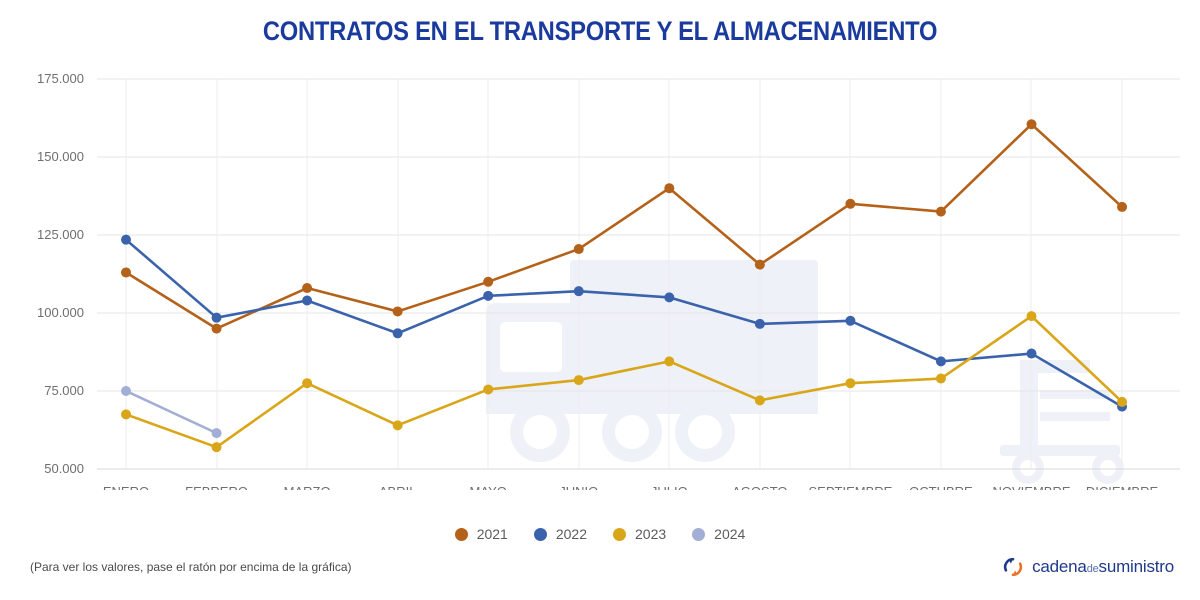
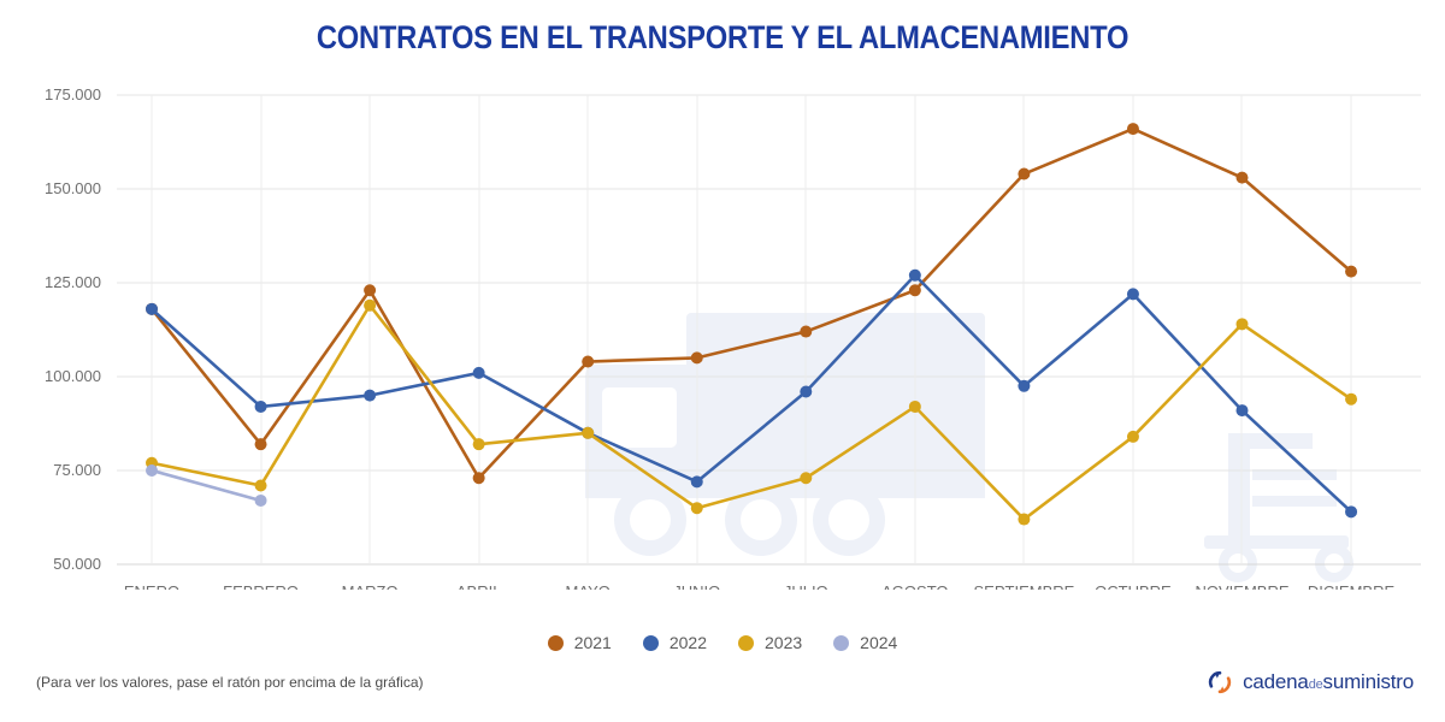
2021/ENERO: 113000 -> 118000
2022/ENERO: 124000 -> 118000
2023/ENERO: 68000 -> 77000
2021/FEBRERO: 95000 -> 82000
2022/FEBRERO: 98000 -> 92000
2023/FEBRERO: 57000 -> 71000
2024/FEBRERO: 62000 -> 67000
2021/MARZO: 108000 -> 123000
2022/MARZO: 104000 -> 95000
2023/MARZO: 78000 -> 119000
2021/ABRIL: 100000 -> 73000
2022/ABRIL: 94000 -> 101000
2023/ABRIL: 64000 -> 82000
2021/MAYO: 110000 -> 104000
2022/MAYO: 106000 -> 85000
2023/MAYO: 76000 -> 85000
2021/JUNIO: 120000 -> 105000
2022/JUNIO: 107000 -> 72000
2023/JUNIO: 78000 -> 65000
2021/JULIO: 140000 -> 112000
2022/JULIO: 105000 -> 96000
2023/JULIO: 84000 -> 73000
2021/AGOSTO: 116000 -> 123000
2022/AGOSTO: 96000 -> 127000
2023/AGOSTO: 72000 -> 92000
2021/SEPTIEMBRE: 135000 -> 154000
2023/SEPTIEMBRE: 78000 -> 62000
2021/OCTUBRE: 132000 -> 166000
2022/OCTUBRE: 84000 -> 122000
2023/OCTUBRE: 79000 -> 84000
2021/NOVIEMBRE: 160000 -> 153000
2022/NOVIEMBRE: 87000 -> 91000
2023/NOVIEMBRE: 99000 -> 114000
2021/DICIEMBRE: 134000 -> 128000
2022/DICIEMBRE: 70000 -> 64000
2023/DICIEMBRE: 72000 -> 94000
